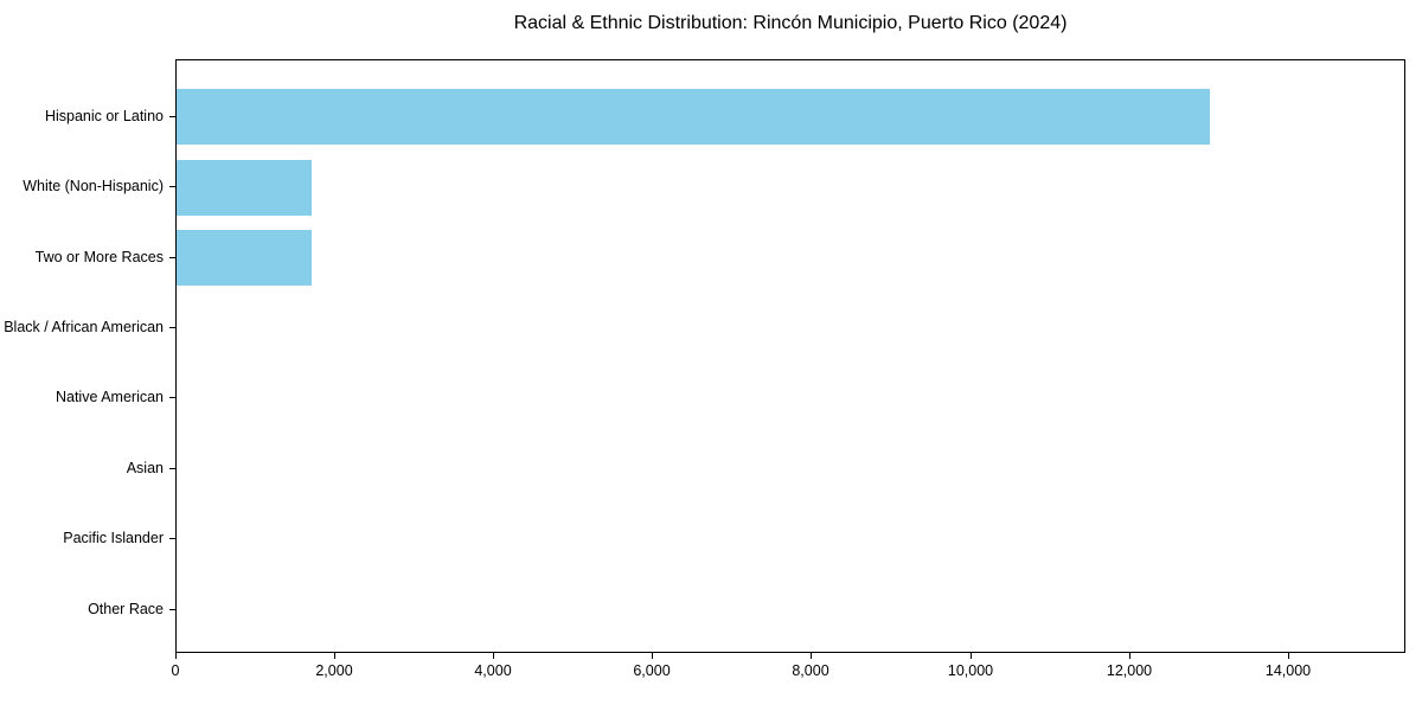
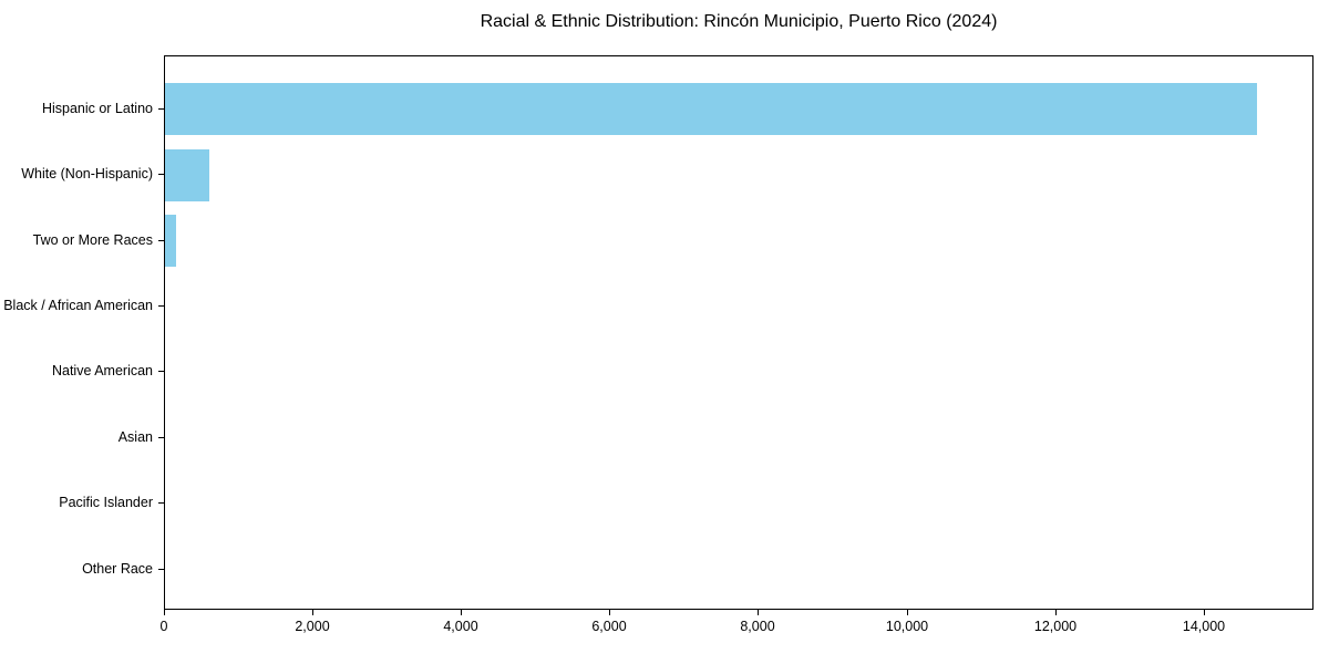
Hispanic or Latino: 13000 -> 14700
White (Non-Hispanic): 1700 -> 600
Two or More Races: 1700 -> 200
